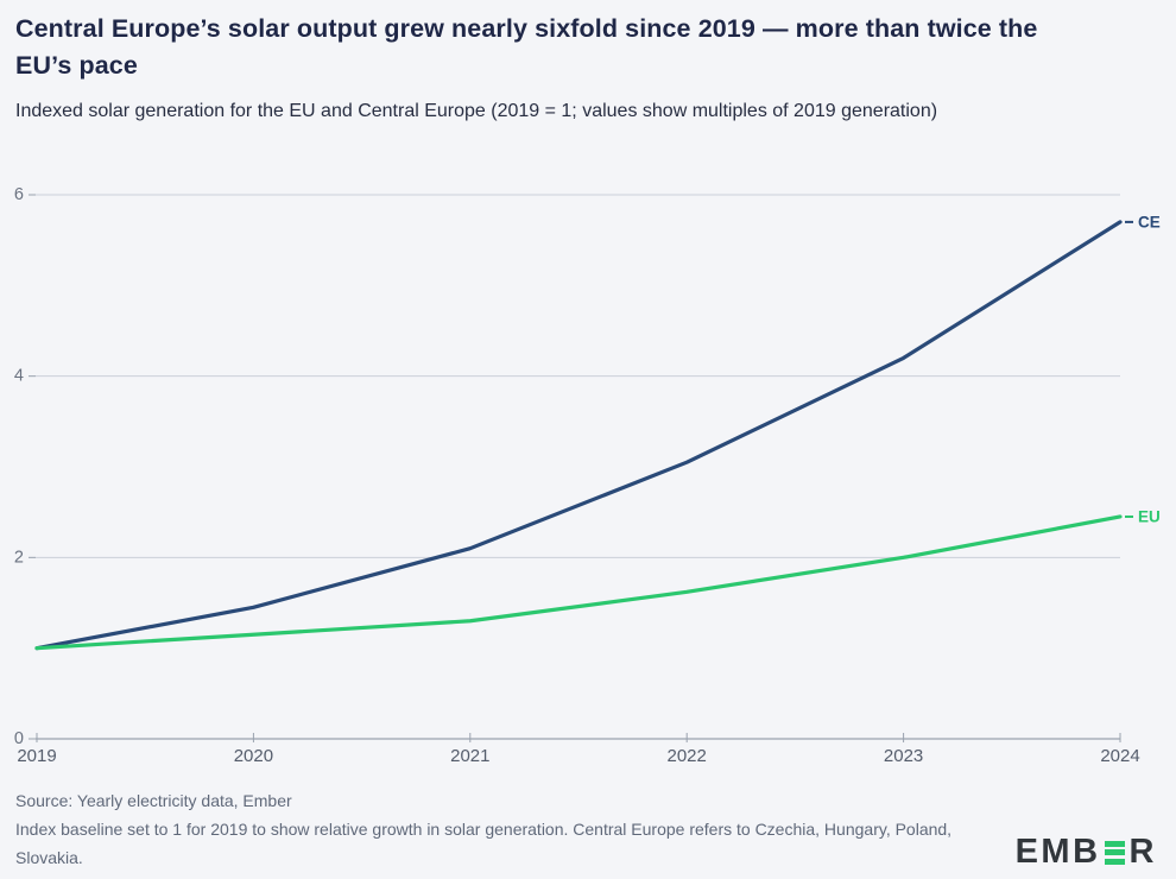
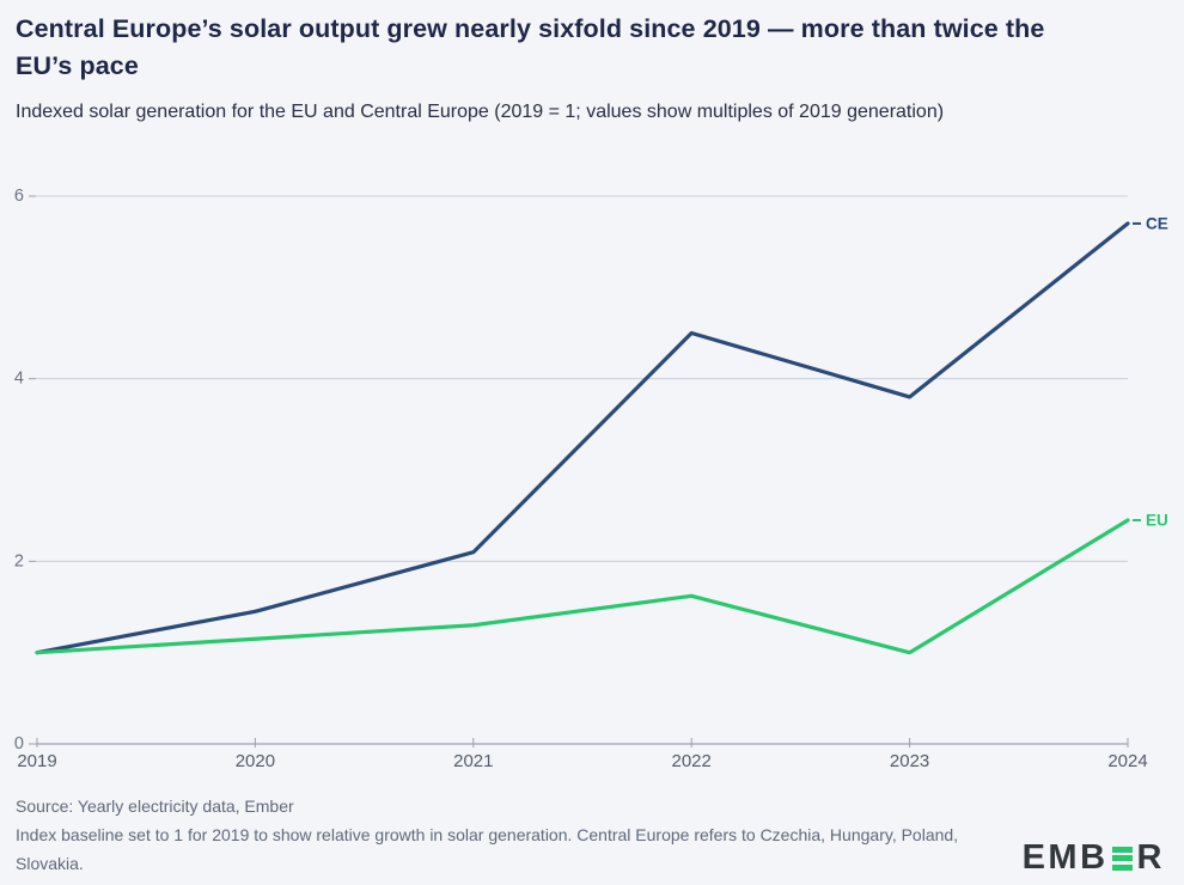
CE/2022: 3.0 -> 4.5
CE/2023: 4.2 -> 3.8
EU/2023: 2.0 -> 1.0
